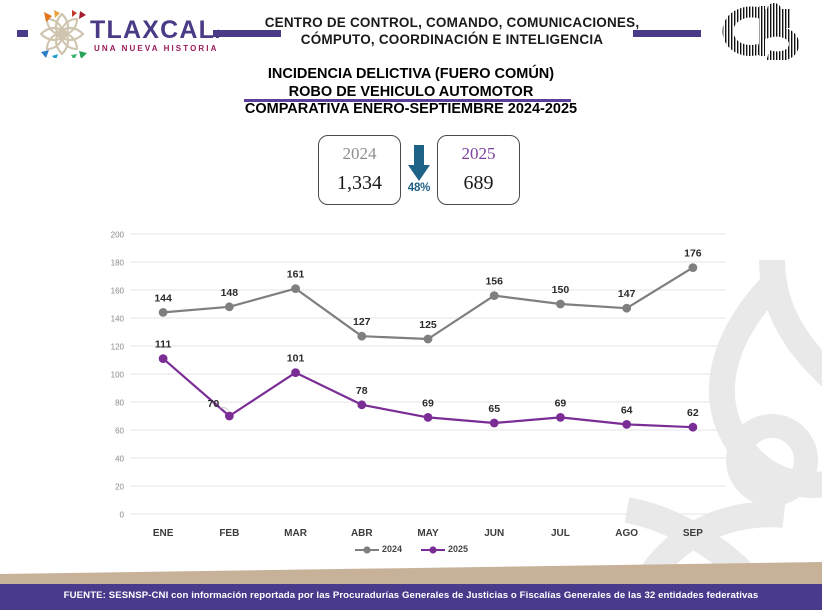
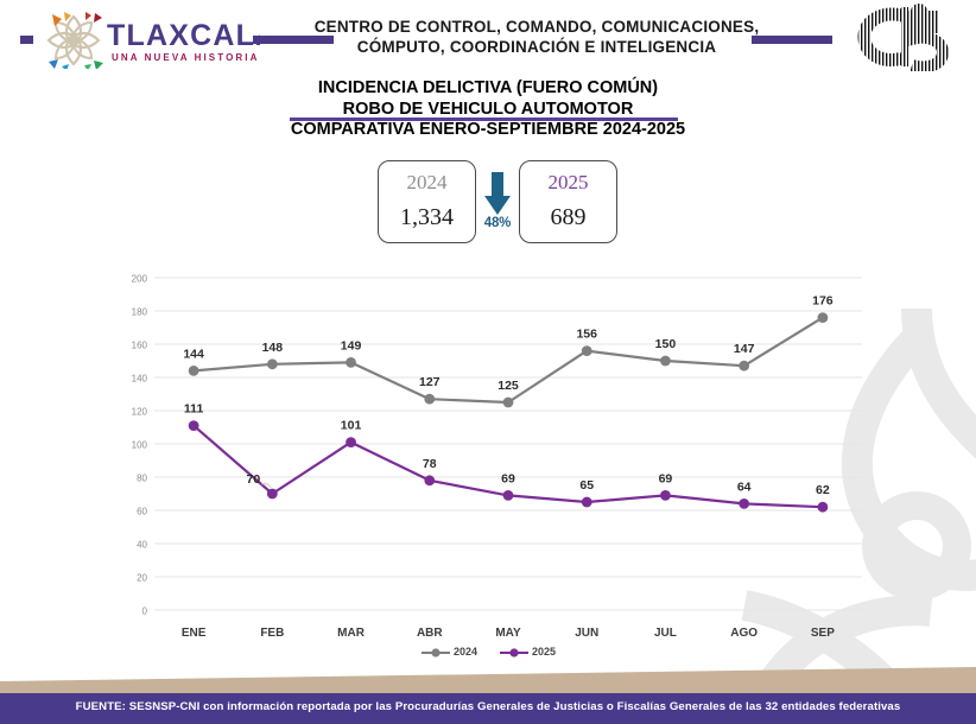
2024/MAR: 161 -> 149
